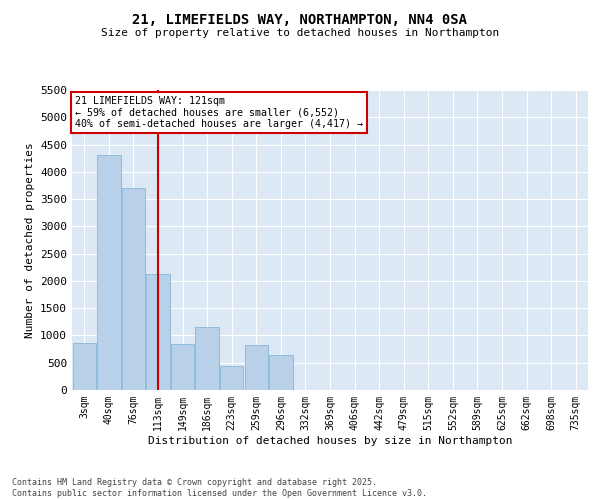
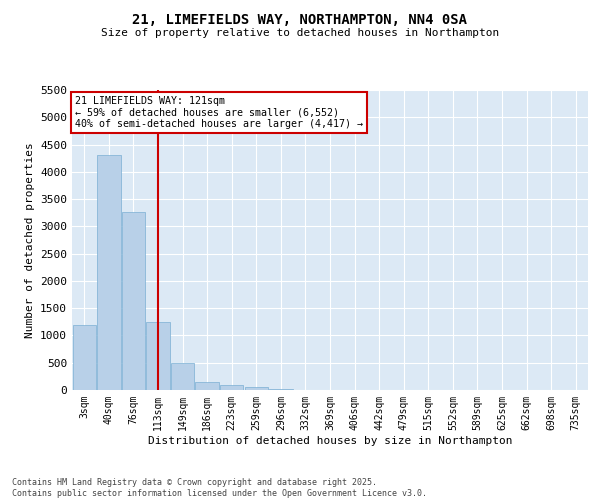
3sqm: 860 -> 1200
76sqm: 3700 -> 3270
113sqm: 2120 -> 1240
149sqm: 840 -> 490
186sqm: 1160 -> 160
223sqm: 440 -> 100
259sqm: 820 -> 60
296sqm: 640 -> 10
